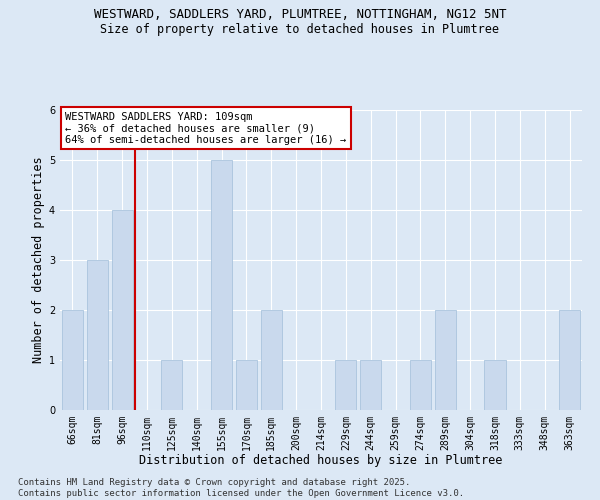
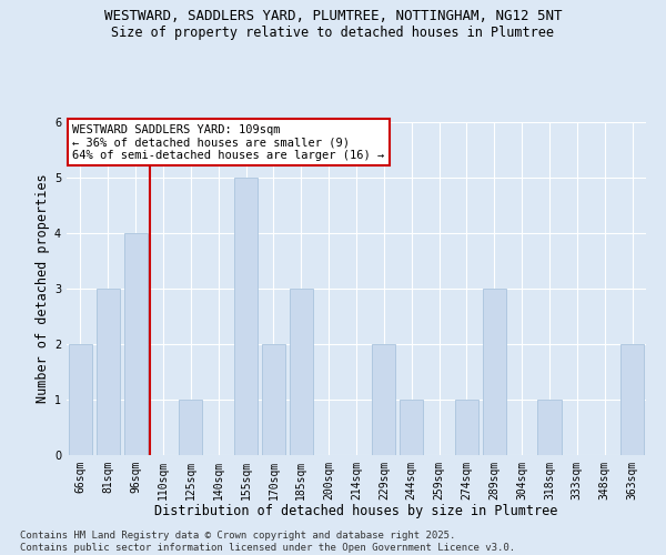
170sqm: 1 -> 2
185sqm: 2 -> 3
229sqm: 1 -> 2
289sqm: 2 -> 3
